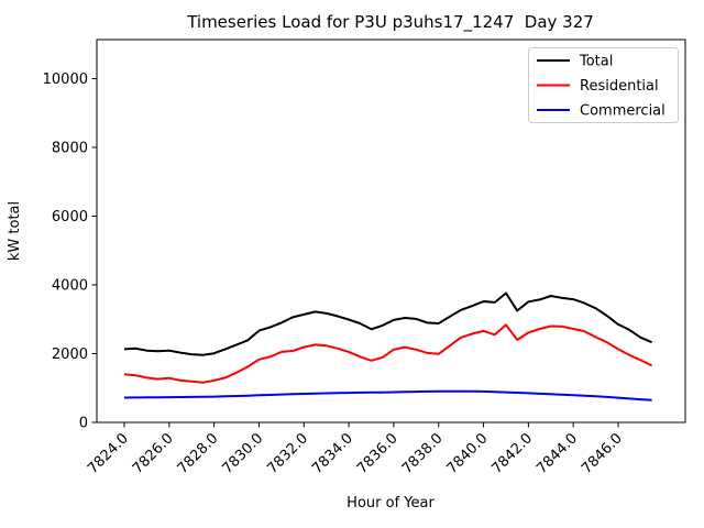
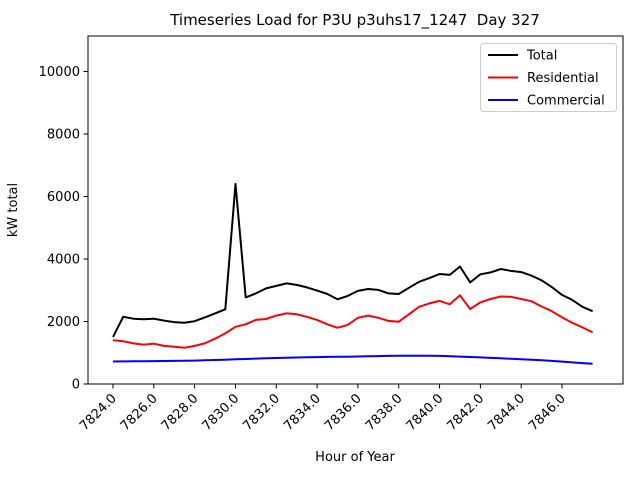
Total/7824.0: 2100 -> 1500
Total/7830.0: 2700 -> 6400
